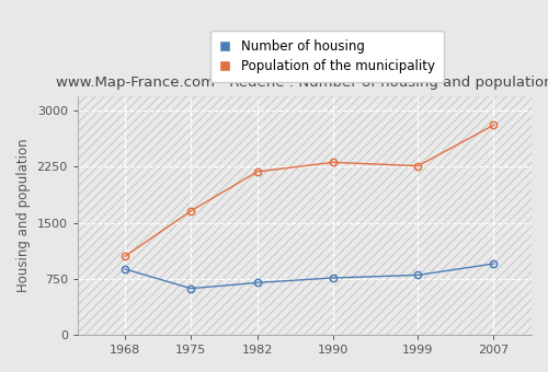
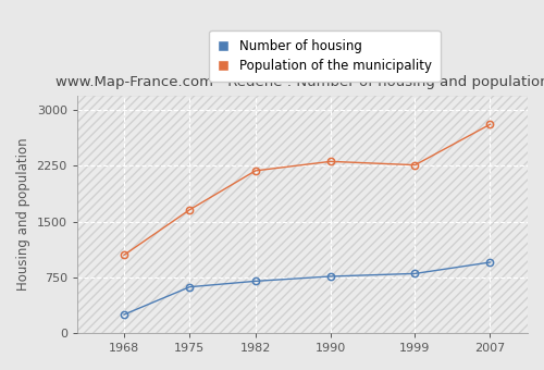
Number of housing/1968: 880 -> 250
